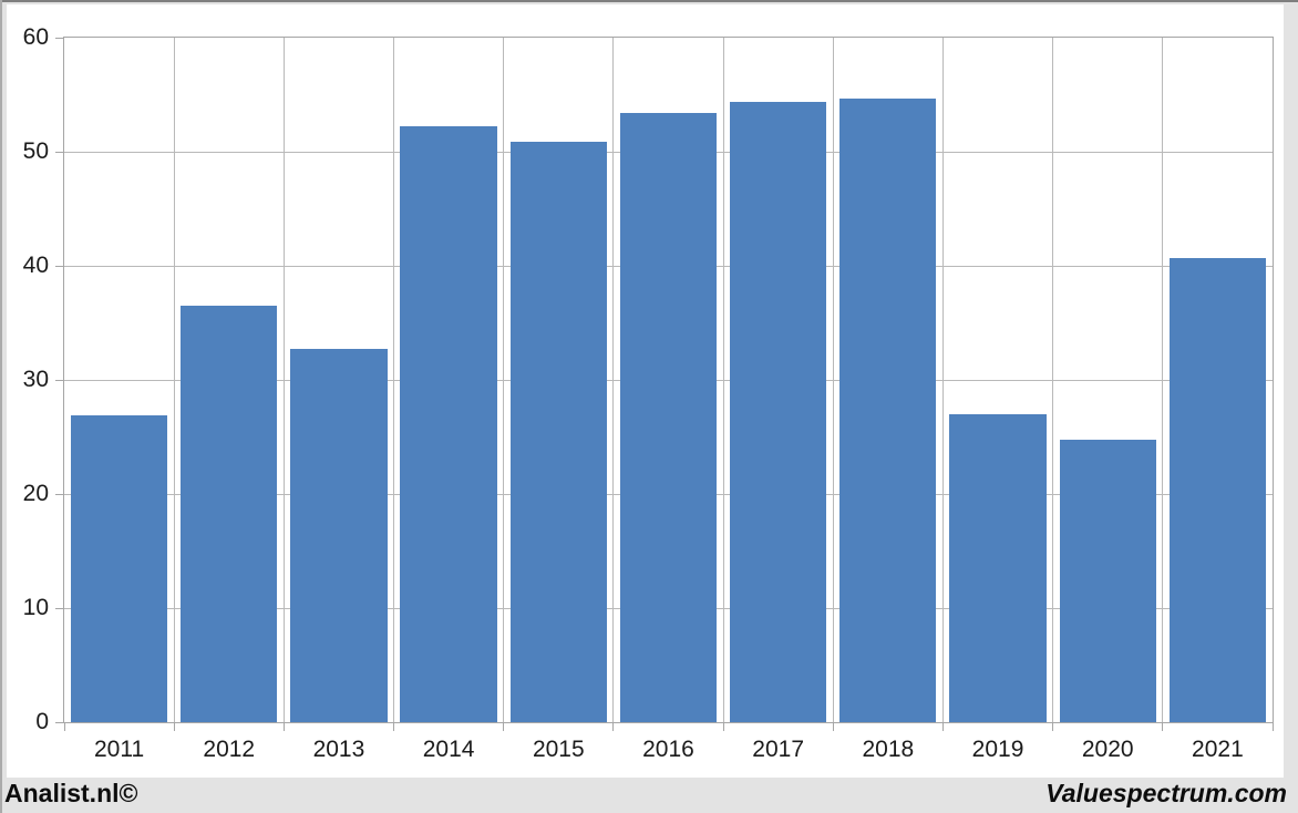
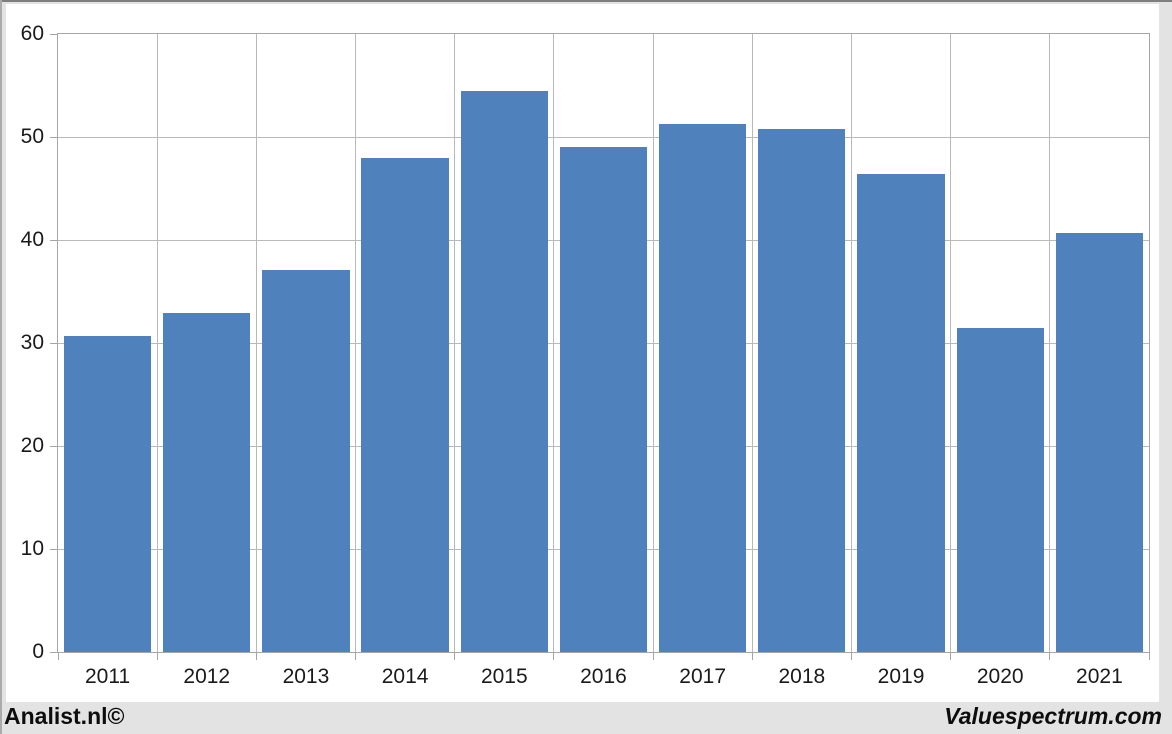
2011: 26.9 -> 30.7
2012: 36.5 -> 32.9
2013: 32.7 -> 37.1
2014: 52.2 -> 48.0
2015: 50.9 -> 54.5
2016: 53.4 -> 49.0
2017: 54.4 -> 51.3
2018: 54.7 -> 50.8
2019: 27.0 -> 46.4
2020: 24.8 -> 31.5
